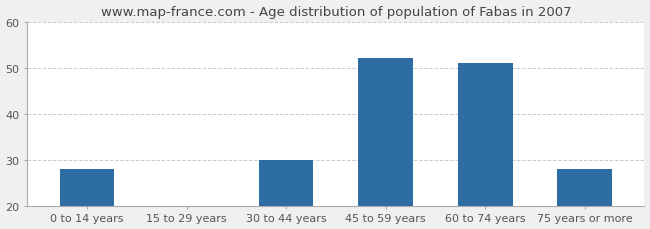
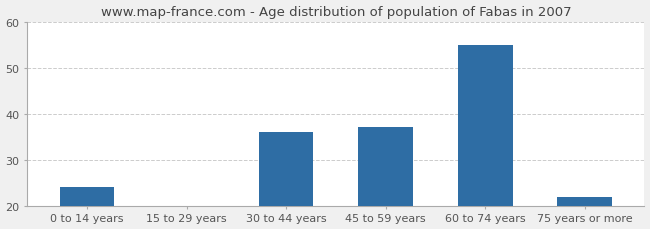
0 to 14 years: 28 -> 24
30 to 44 years: 30 -> 36
45 to 59 years: 52 -> 37
60 to 74 years: 51 -> 55
75 years or more: 28 -> 22
